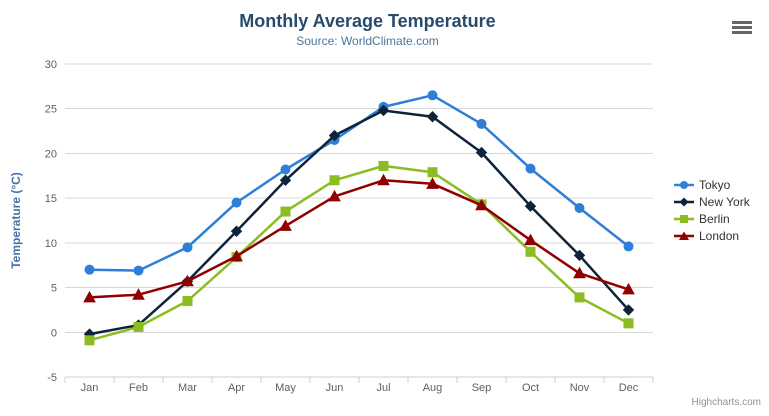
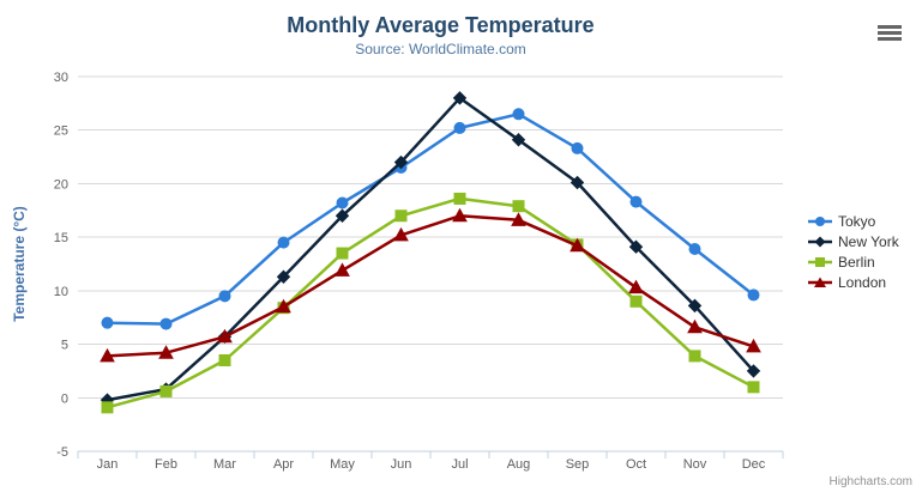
New York/Jul: 25 -> 28
